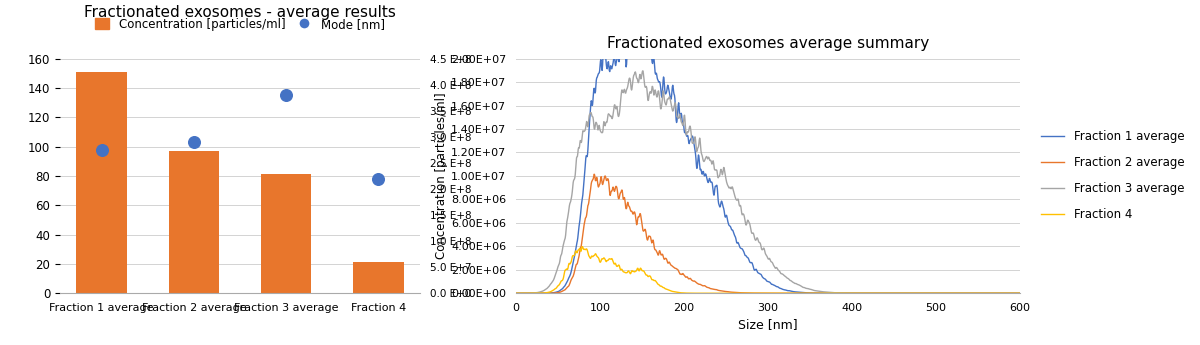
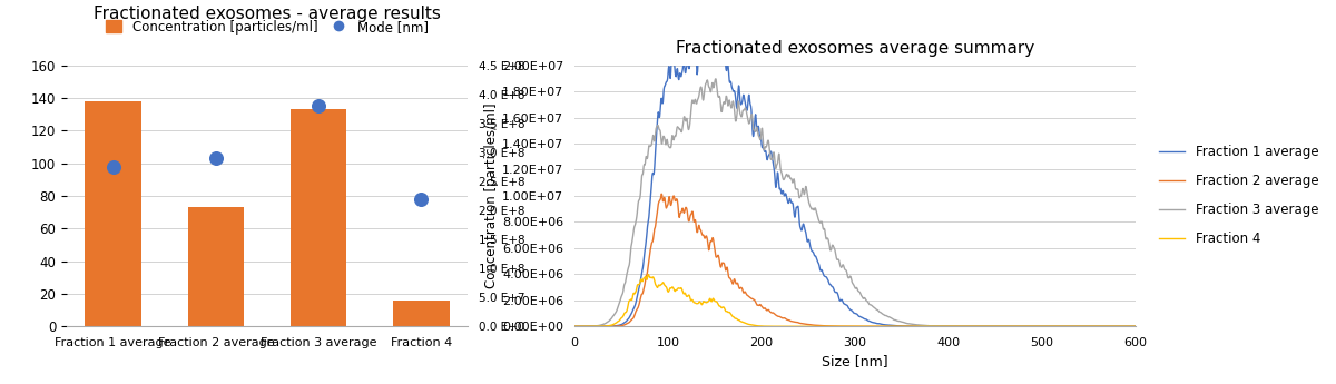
Fractionated exosomes - average results/Concentration [particles/ml]/Fraction 1 average: 151 -> 138
Fractionated exosomes - average results/Concentration [particles/ml]/Fraction 2 average: 97 -> 73
Fractionated exosomes - average results/Concentration [particles/ml]/Fraction 3 average: 81 -> 133
Fractionated exosomes - average results/Concentration [particles/ml]/Fraction 4: 21 -> 16
